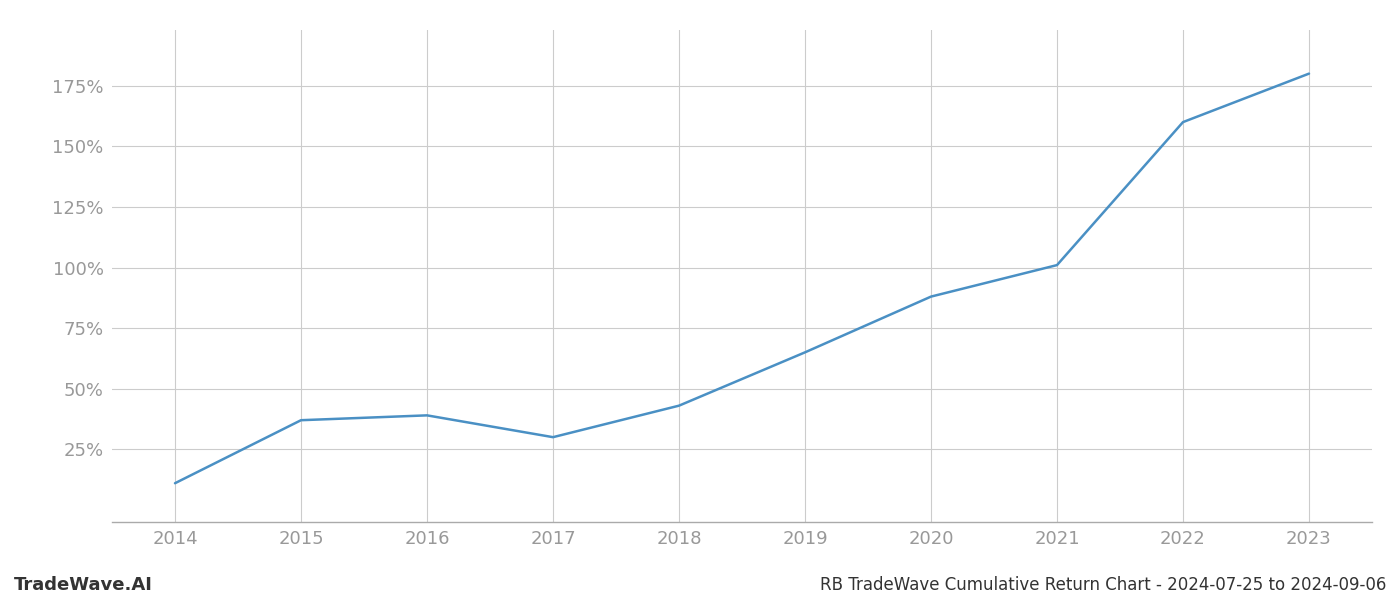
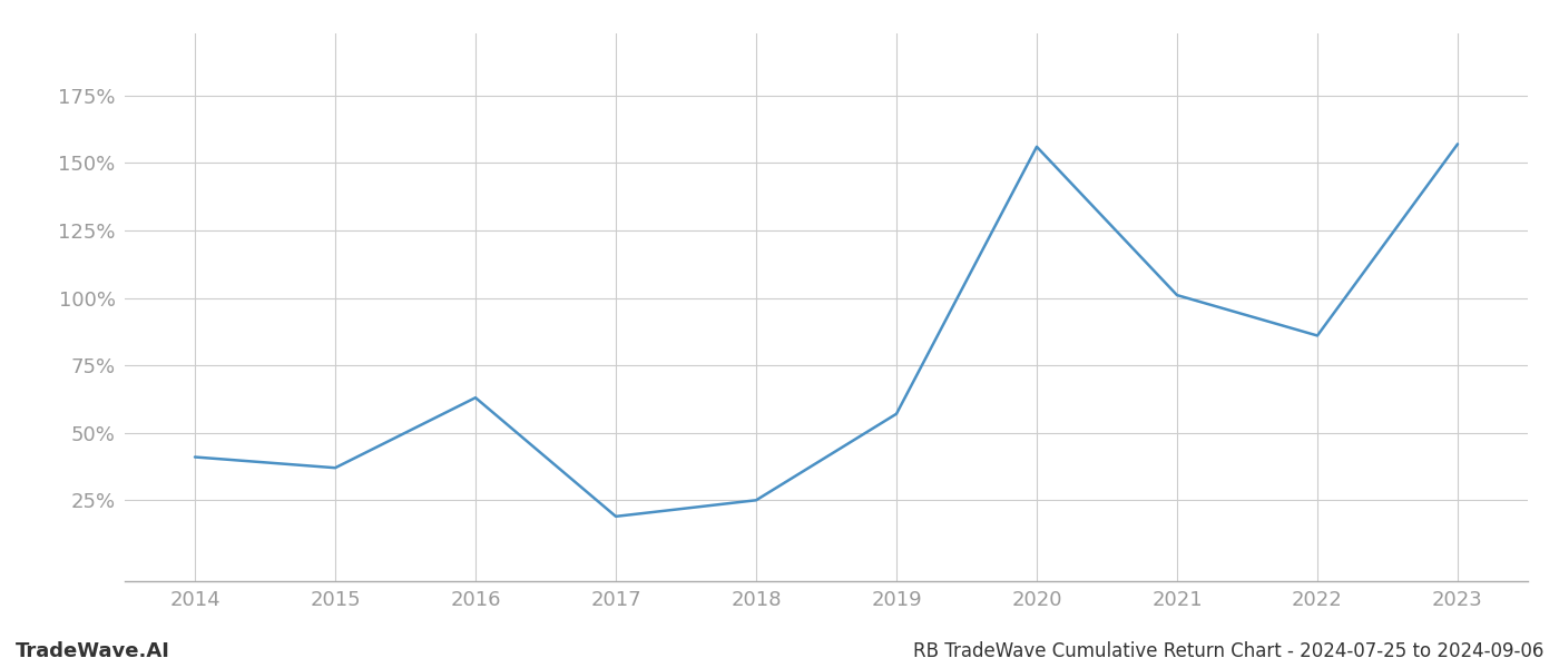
2014: 11% -> 41%
2016: 39% -> 63%
2017: 30% -> 19%
2018: 43% -> 25%
2019: 65% -> 57%
2020: 88% -> 156%
2022: 160% -> 86%
2023: 180% -> 157%
